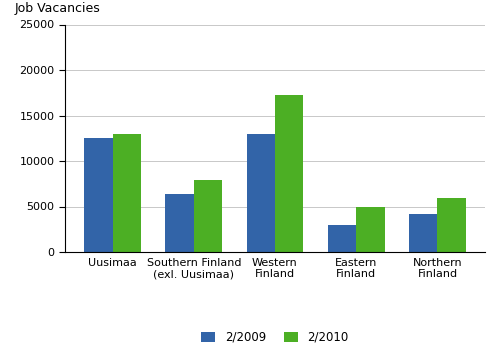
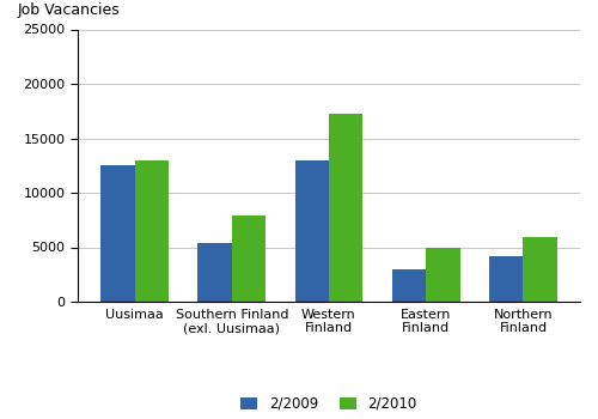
2/2009/Southern Finland (exl. Uusimaa): 6400 -> 5400
